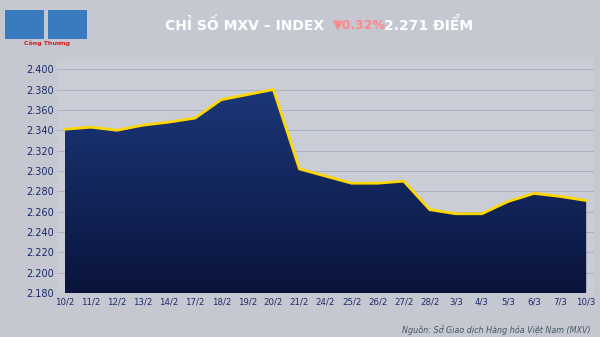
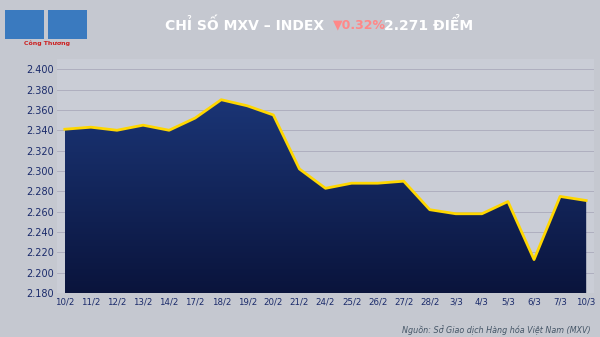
14/2: 2.348 -> 2.340
19/2: 2.375 -> 2.364
20/2: 2.380 -> 2.355
24/2: 2.295 -> 2.283
6/3: 2.278 -> 2.213
